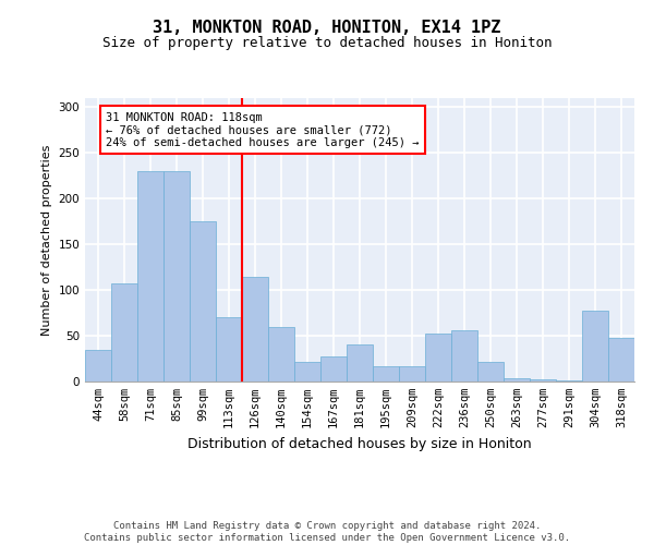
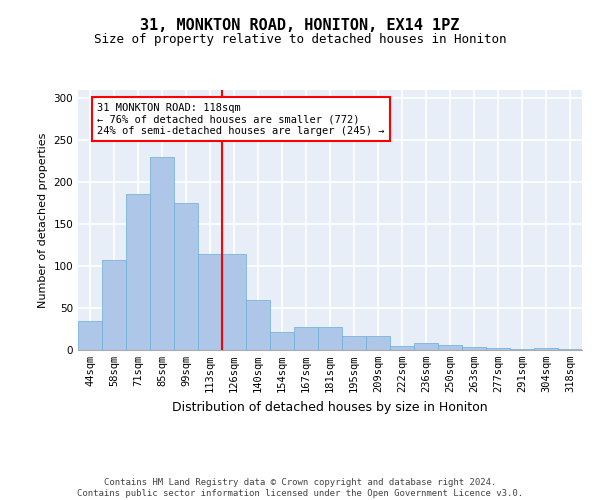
71sqm: 230 -> 186
113sqm: 70 -> 115
181sqm: 40 -> 27
222sqm: 52 -> 5
236sqm: 56 -> 8
250sqm: 22 -> 6
304sqm: 78 -> 2
318sqm: 48 -> 1
